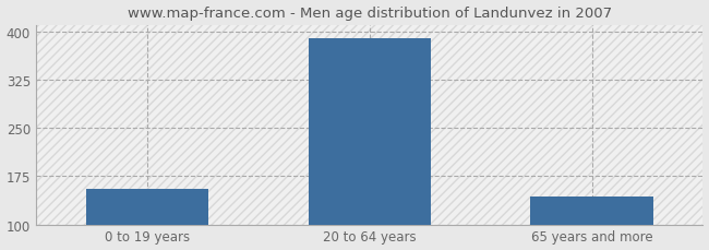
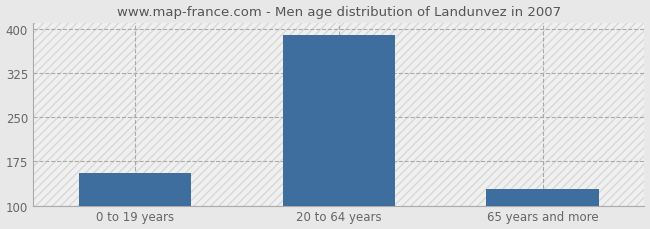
65 years and more: 144 -> 128
